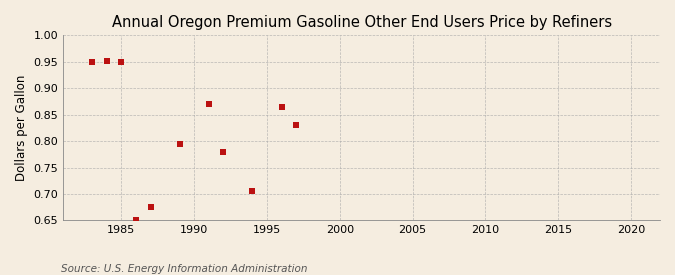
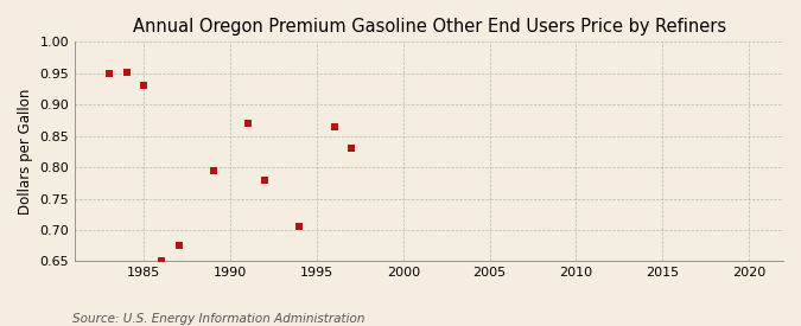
1985: 0.950 -> 0.930
